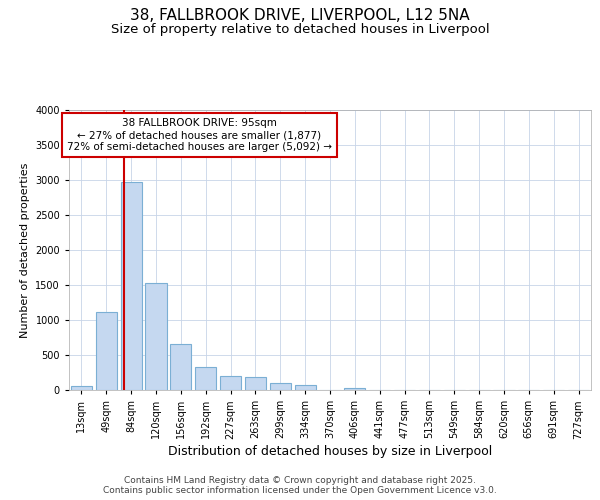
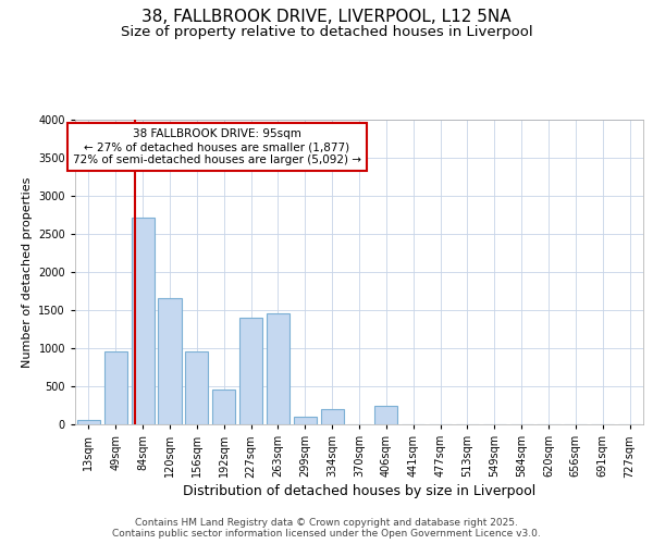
49sqm: 1120 -> 960
84sqm: 2970 -> 2720
120sqm: 1530 -> 1660
156sqm: 660 -> 960
192sqm: 320 -> 460
227sqm: 200 -> 1400
263sqm: 180 -> 1460
334sqm: 80 -> 200
406sqm: 40 -> 240
